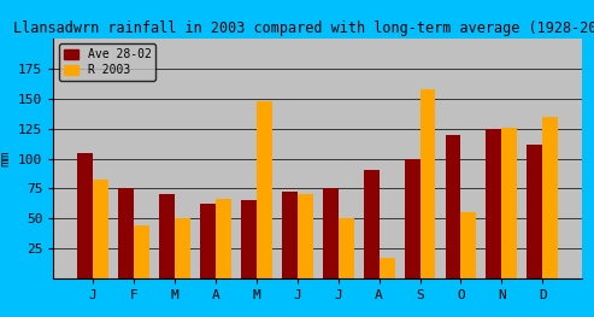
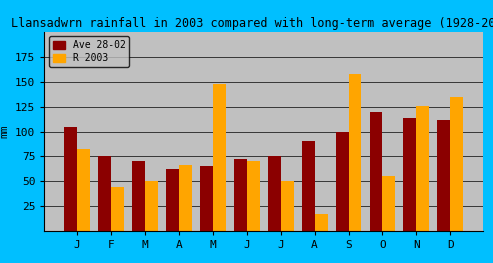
Ave 28-02/N: 125 -> 114
